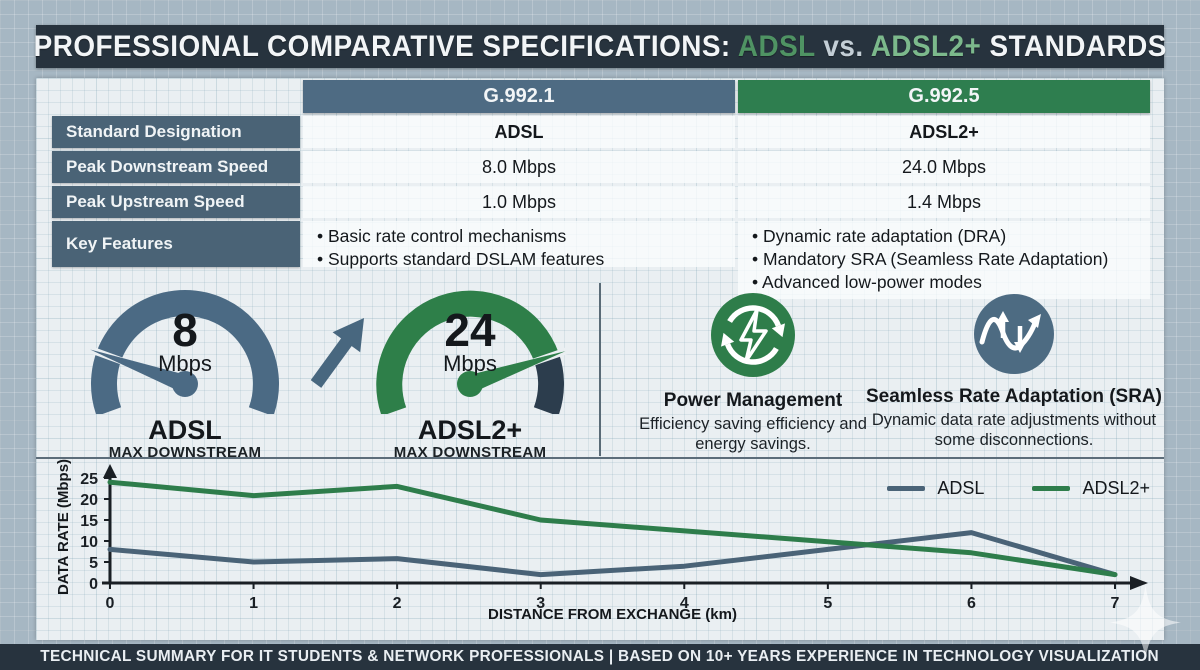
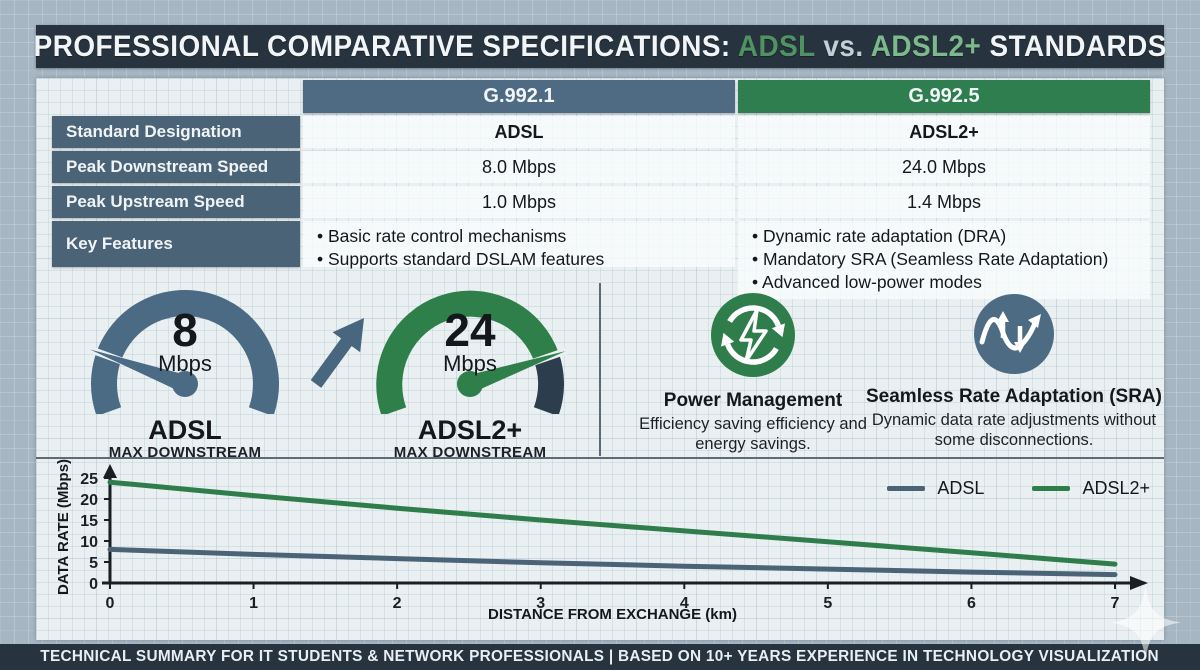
ADSL/1: 5 -> 7
ADSL2+/2: 23 -> 18
ADSL/3: 2 -> 5
ADSL/5: 8 -> 3
ADSL/6: 12 -> 3
ADSL2+/7: 2 -> 4
